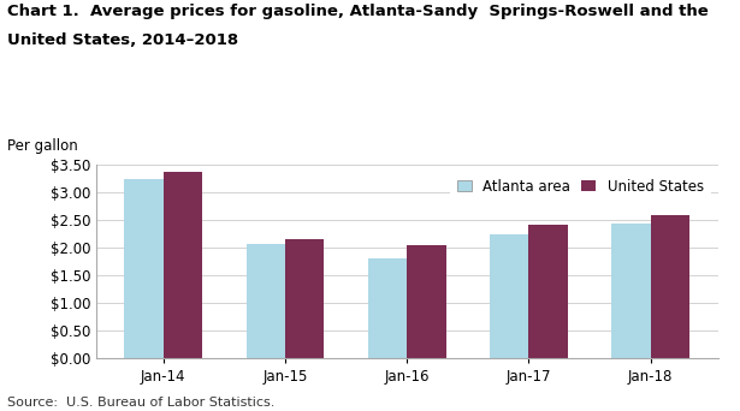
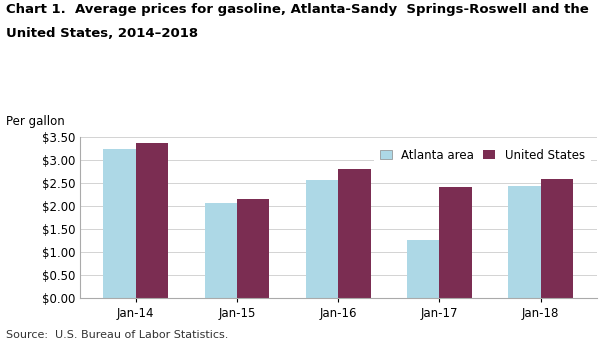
Atlanta area/Jan-16: $1.79 -> $2.55
United States/Jan-16: $2.03 -> $2.80
Atlanta area/Jan-17: $2.23 -> $1.25
